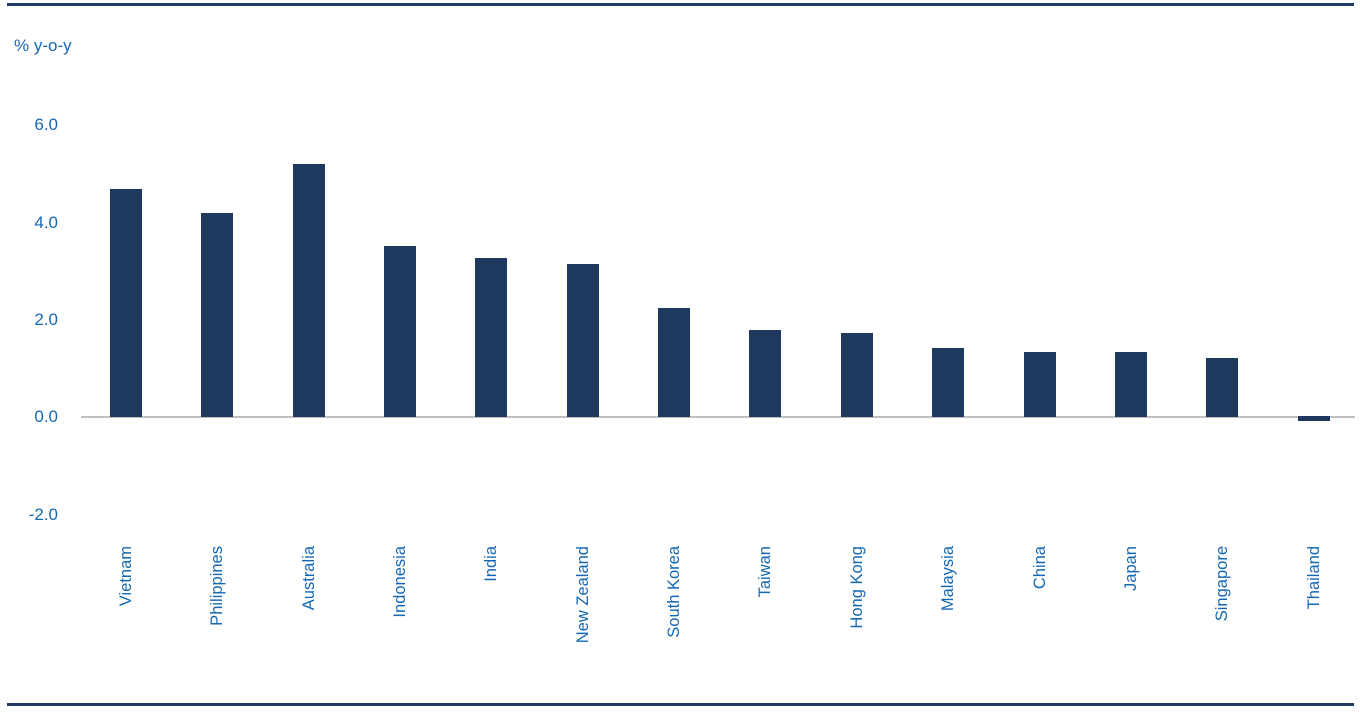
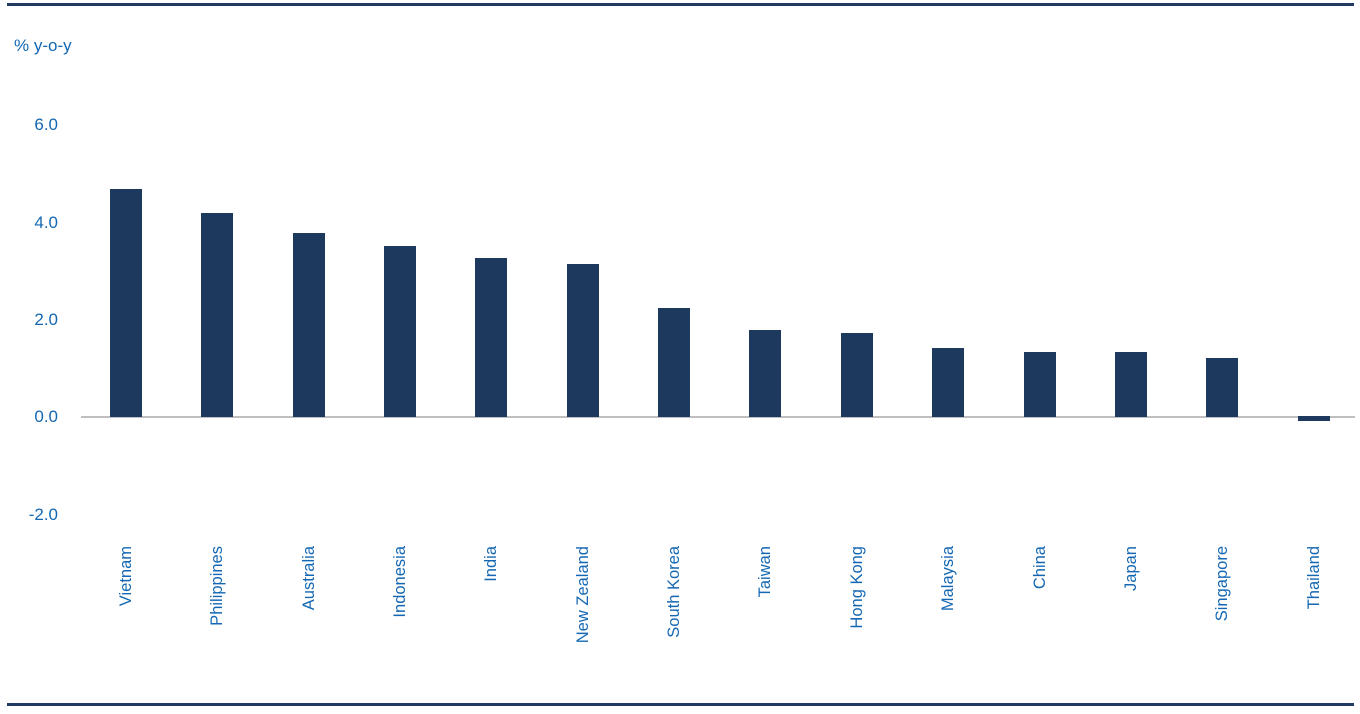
Australia: 5.2 -> 3.8
